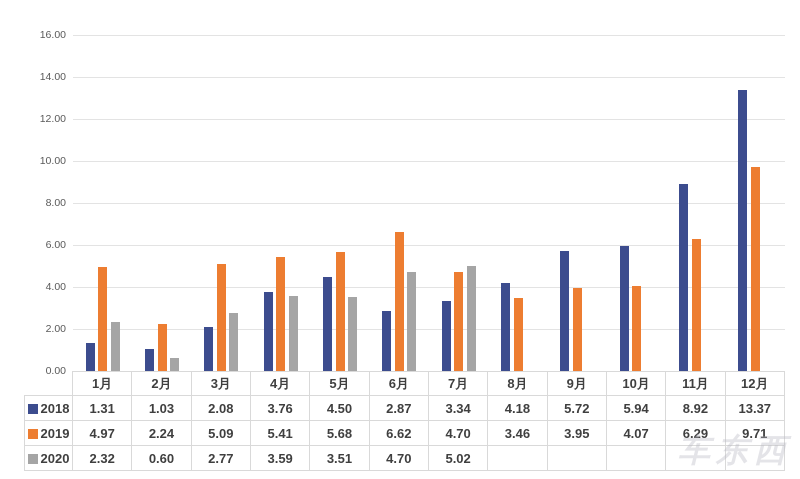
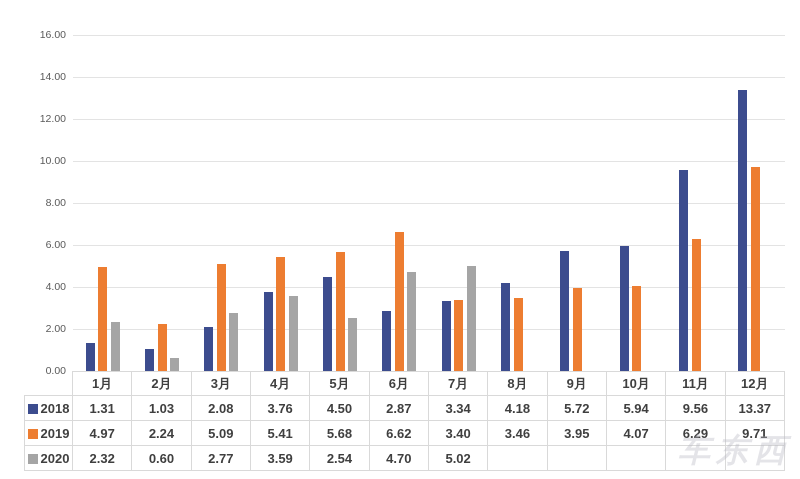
2020/5月: 3.51 -> 2.54
2019/7月: 4.70 -> 3.40
2018/11月: 8.92 -> 9.56
